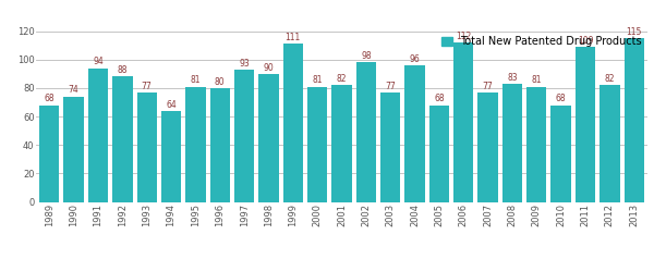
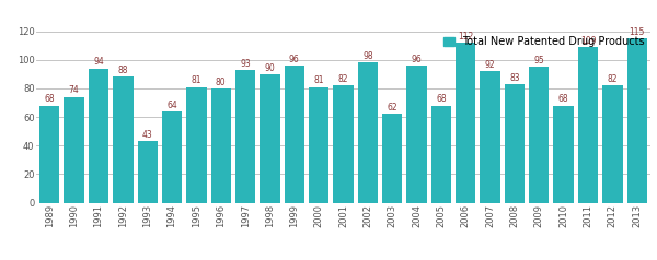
1993: 77 -> 43
1999: 111 -> 96
2003: 77 -> 62
2007: 77 -> 92
2009: 81 -> 95
